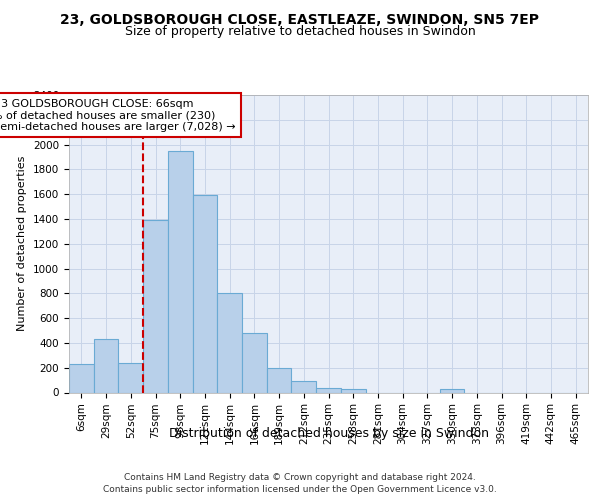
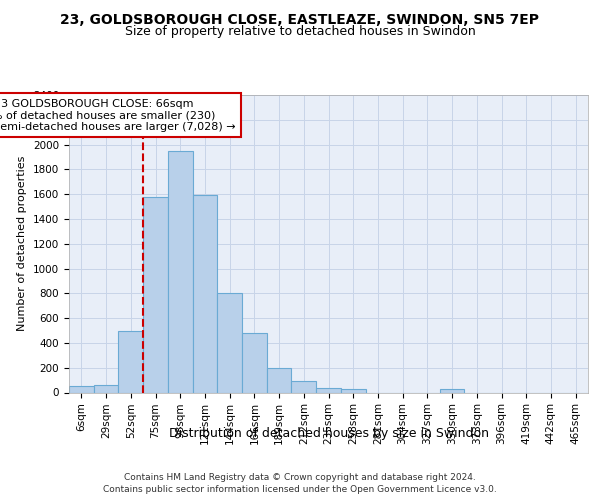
6sqm: 230 -> 60
29sqm: 430 -> 60
52sqm: 240 -> 500
75sqm: 1390 -> 1580
